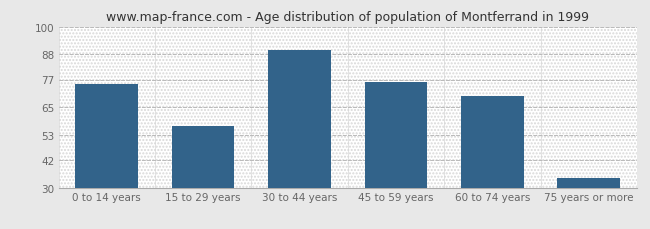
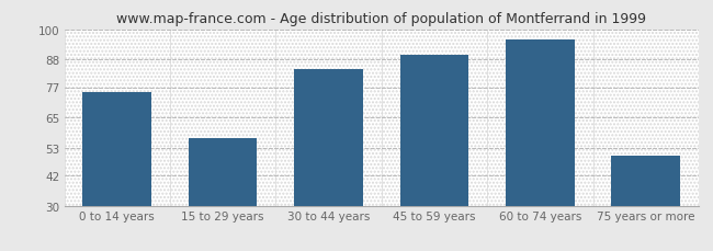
30 to 44 years: 90 -> 84
45 to 59 years: 76 -> 90
60 to 74 years: 70 -> 96
75 years or more: 34 -> 50
